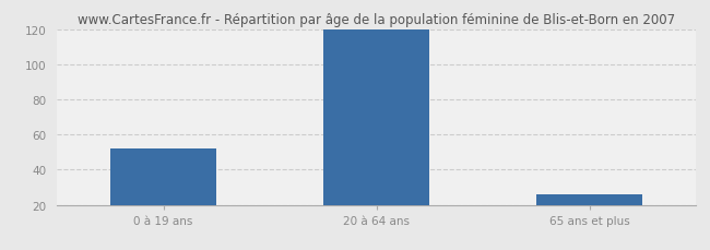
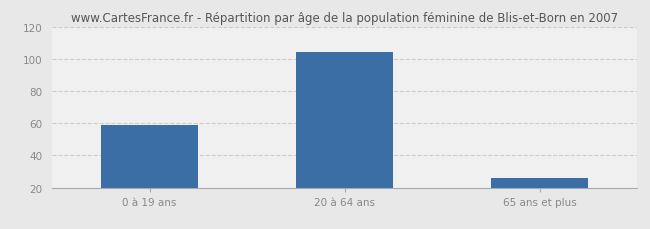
0 à 19 ans: 52 -> 59
20 à 64 ans: 120 -> 104
